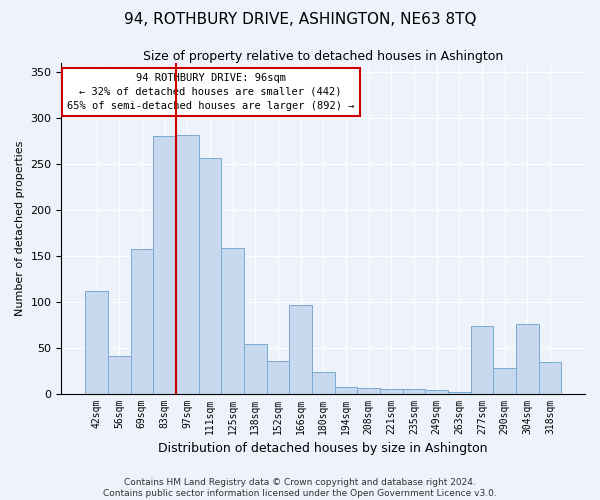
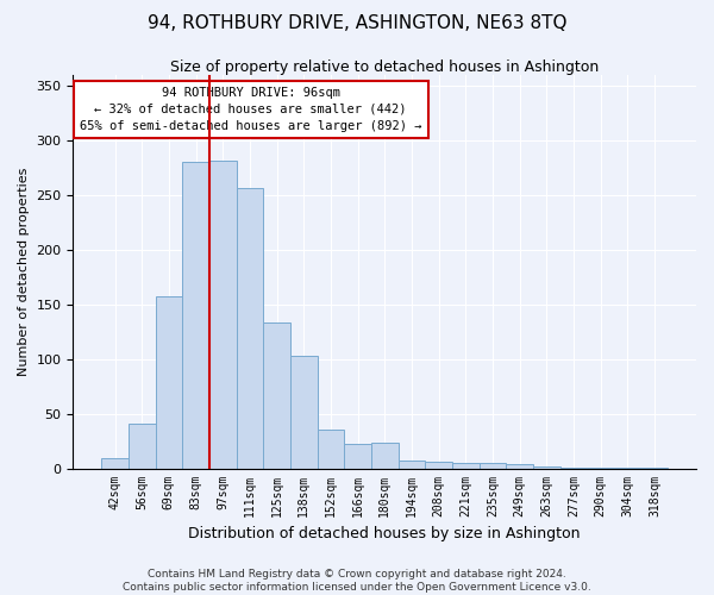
42sqm: 112 -> 9
125sqm: 158 -> 133
138sqm: 54 -> 103
166sqm: 96 -> 22
277sqm: 74 -> 1
290sqm: 28 -> 1
304sqm: 76 -> 1
318sqm: 34 -> 1
